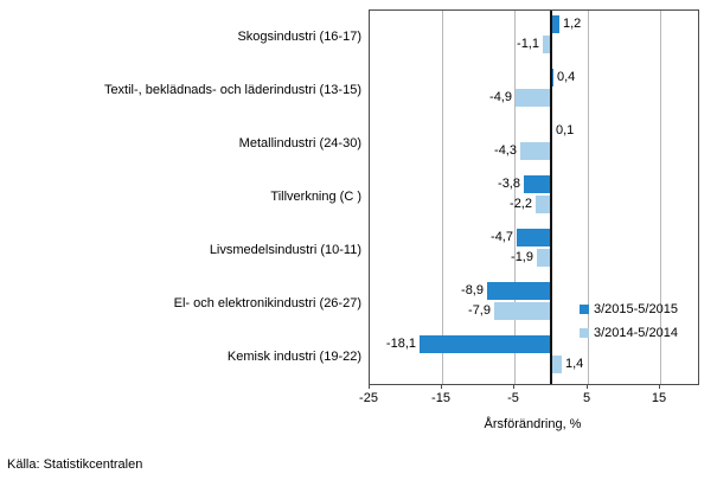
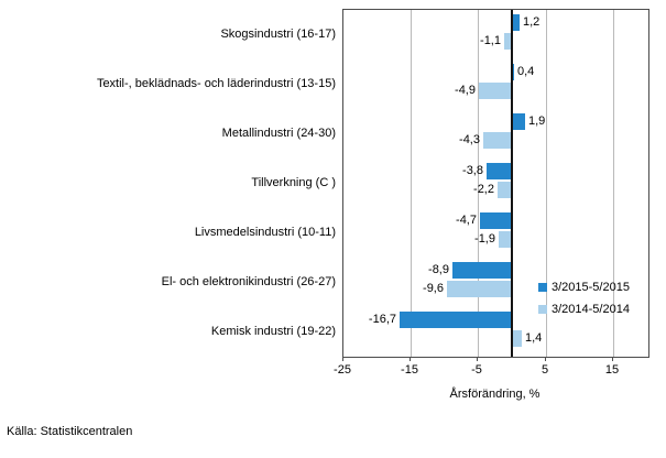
3/2015-5/2015/Metallindustri (24-30): 0,1 -> 1,9
3/2014-5/2014/El- och elektronikindustri (26-27): -7,9 -> -9,6
3/2015-5/2015/Kemisk industri (19-22): -18,1 -> -16,7
